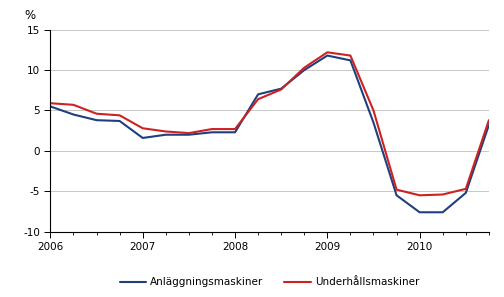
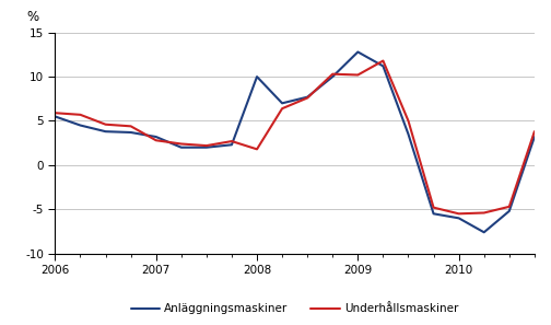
Anläggningsmaskiner/2007: 1.6 -> 3.2
Anläggningsmaskiner/2008: 2.3 -> 10.0
Underhållsmaskiner/2008: 2.7 -> 1.8
Anläggningsmaskiner/2009: 11.8 -> 12.8
Underhållsmaskiner/2009: 12.2 -> 10.2
Anläggningsmaskiner/2010: -7.6 -> -6.0
